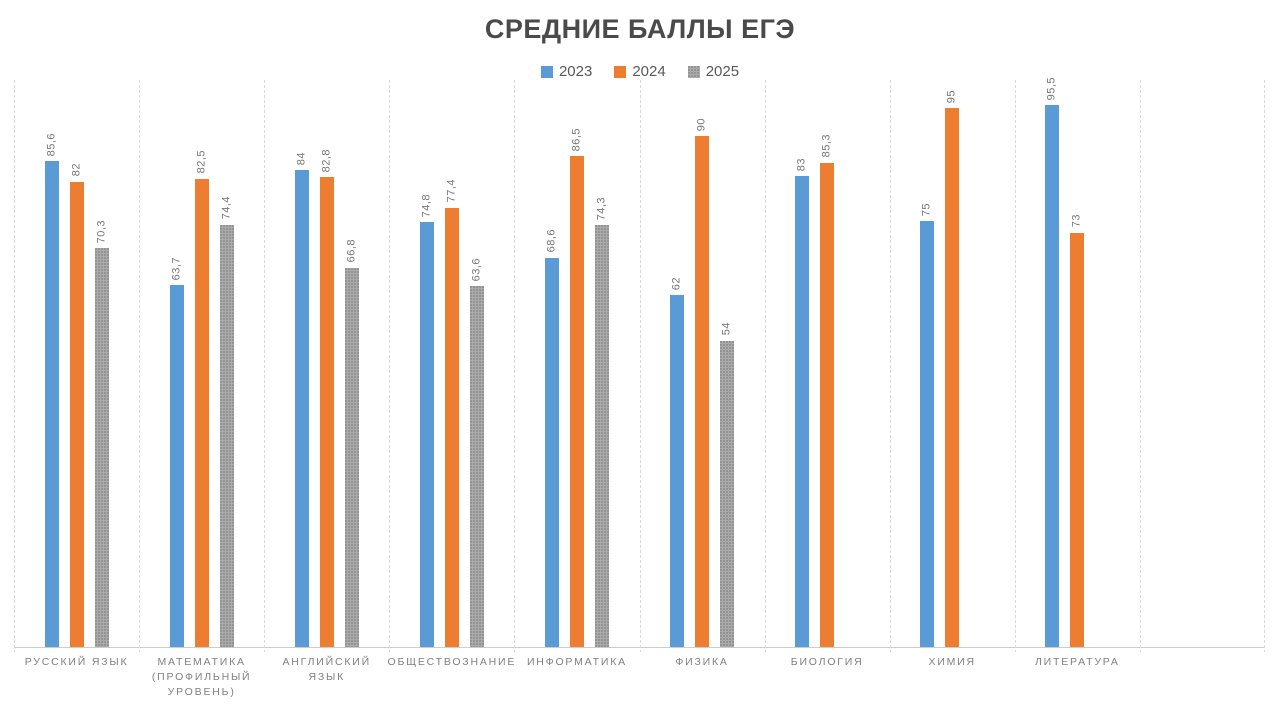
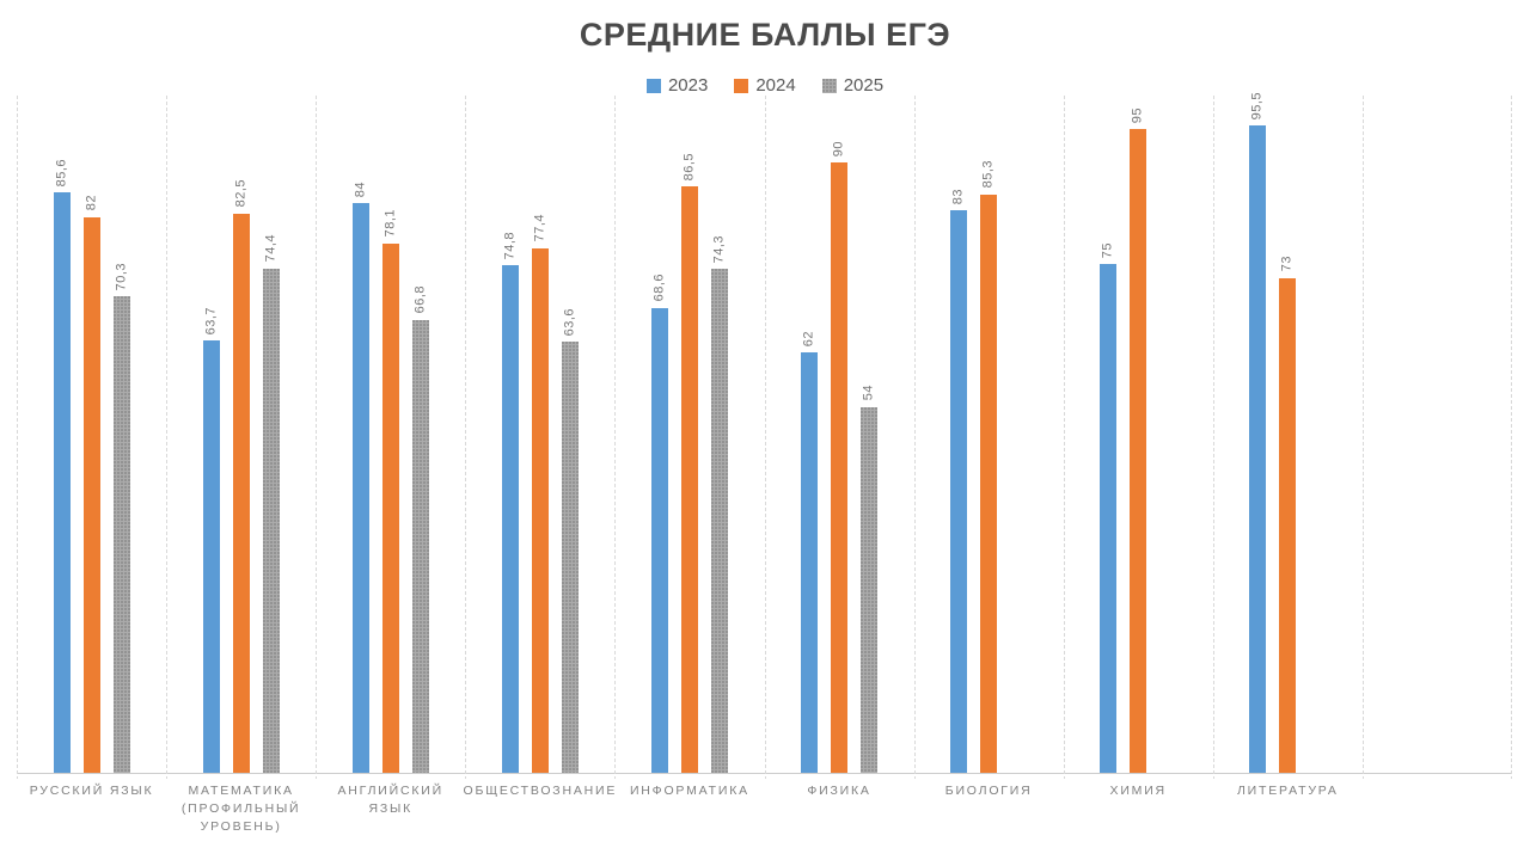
2024/АНГЛИЙСКИЙ ЯЗЫК: 82,8 -> 78,1
